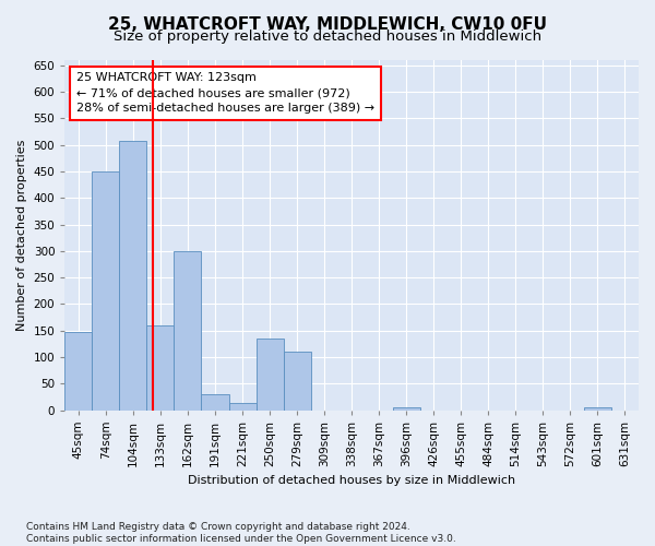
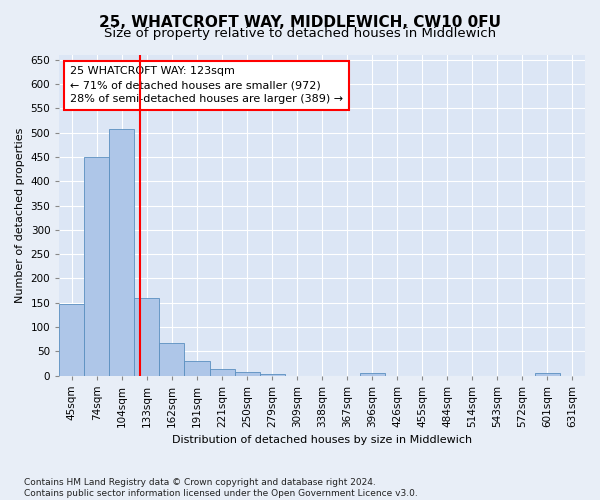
162sqm: 300 -> 67
250sqm: 135 -> 8
279sqm: 110 -> 4
